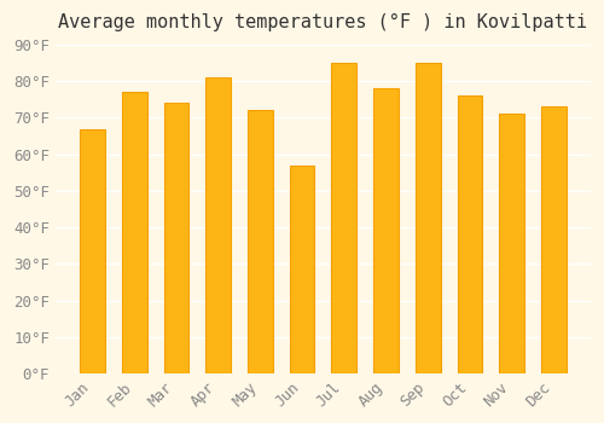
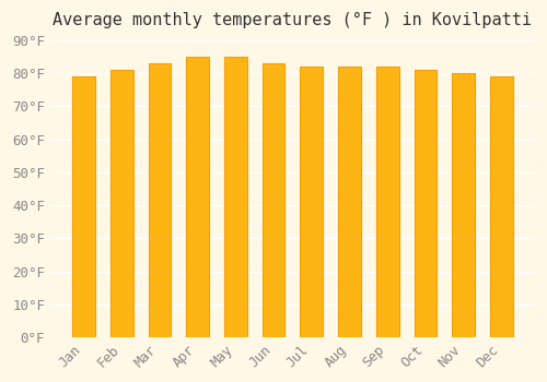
Jan: 67°F -> 79°F
Feb: 77°F -> 81°F
Mar: 74°F -> 83°F
Apr: 81°F -> 85°F
May: 72°F -> 85°F
Jun: 57°F -> 83°F
Jul: 85°F -> 82°F
Aug: 78°F -> 82°F
Sep: 85°F -> 82°F
Oct: 76°F -> 81°F
Nov: 71°F -> 80°F
Dec: 73°F -> 79°F
